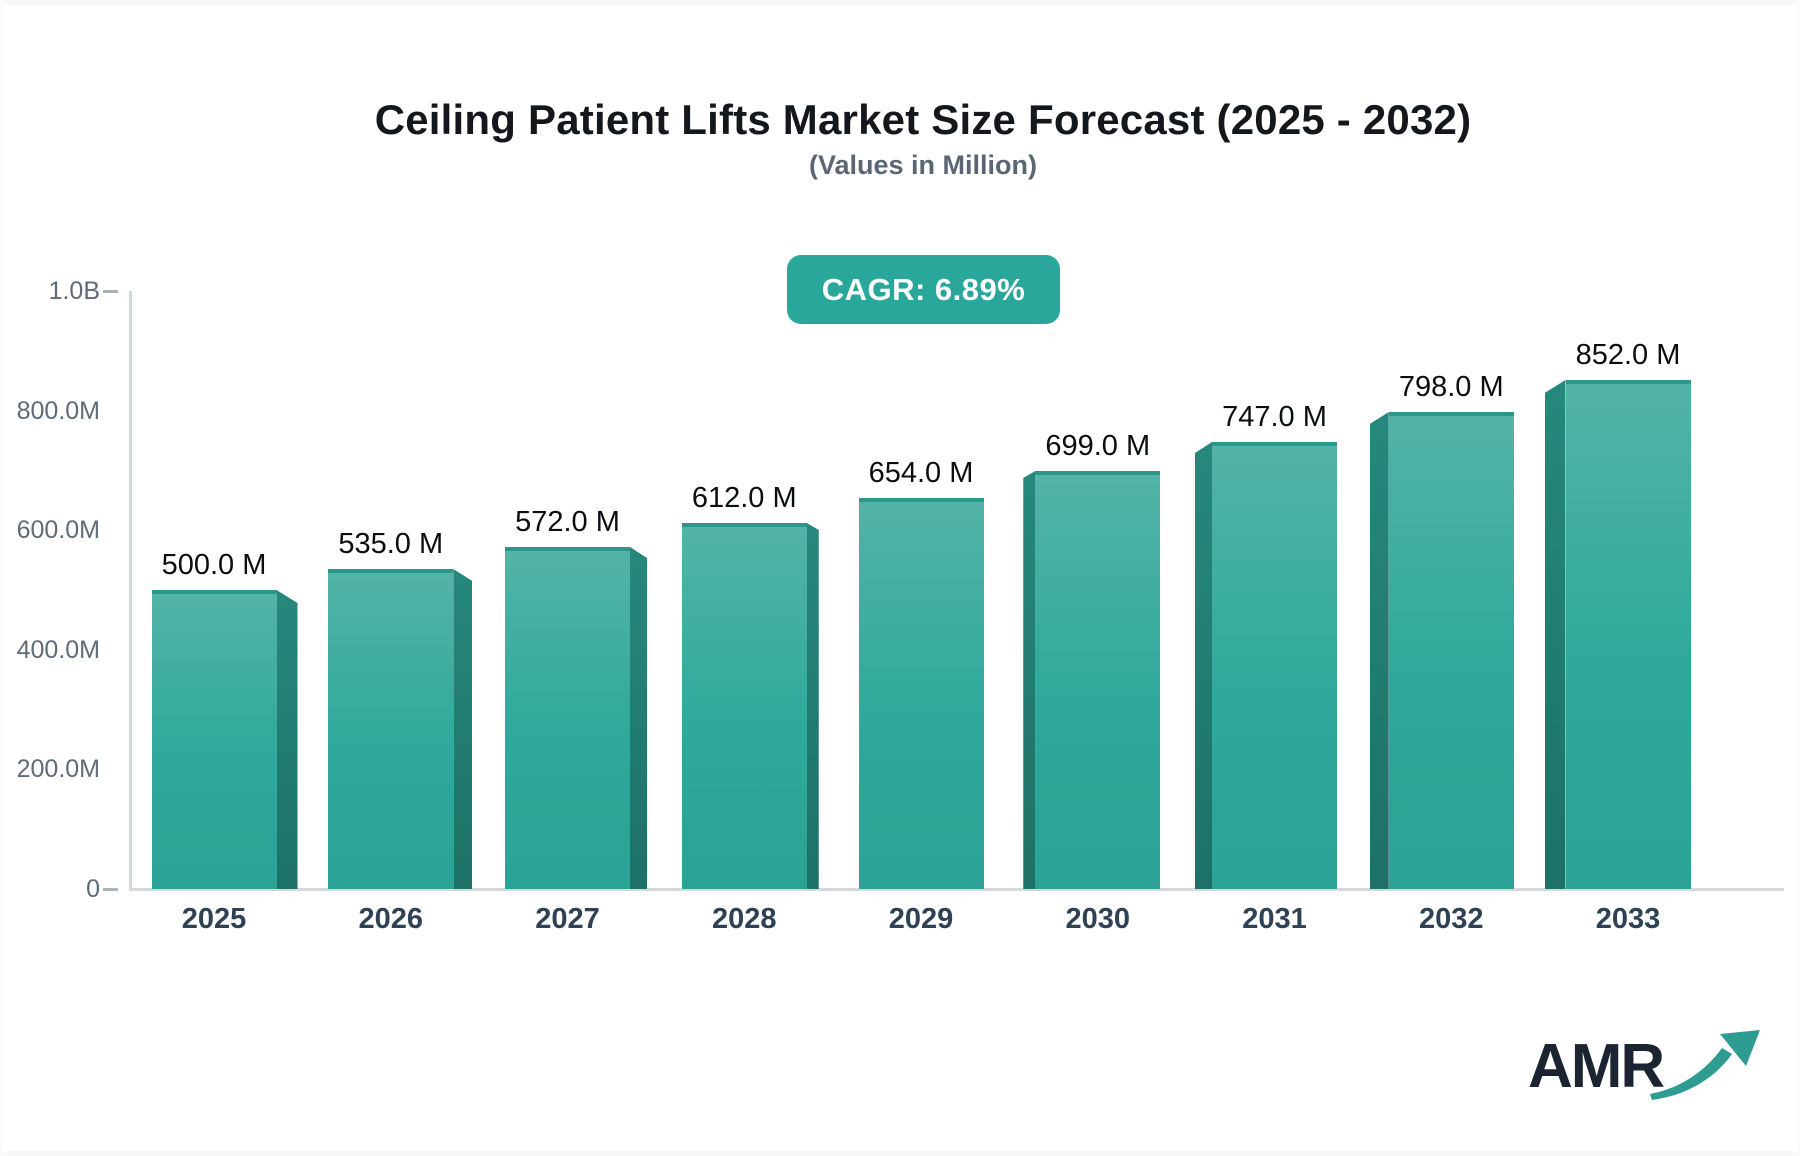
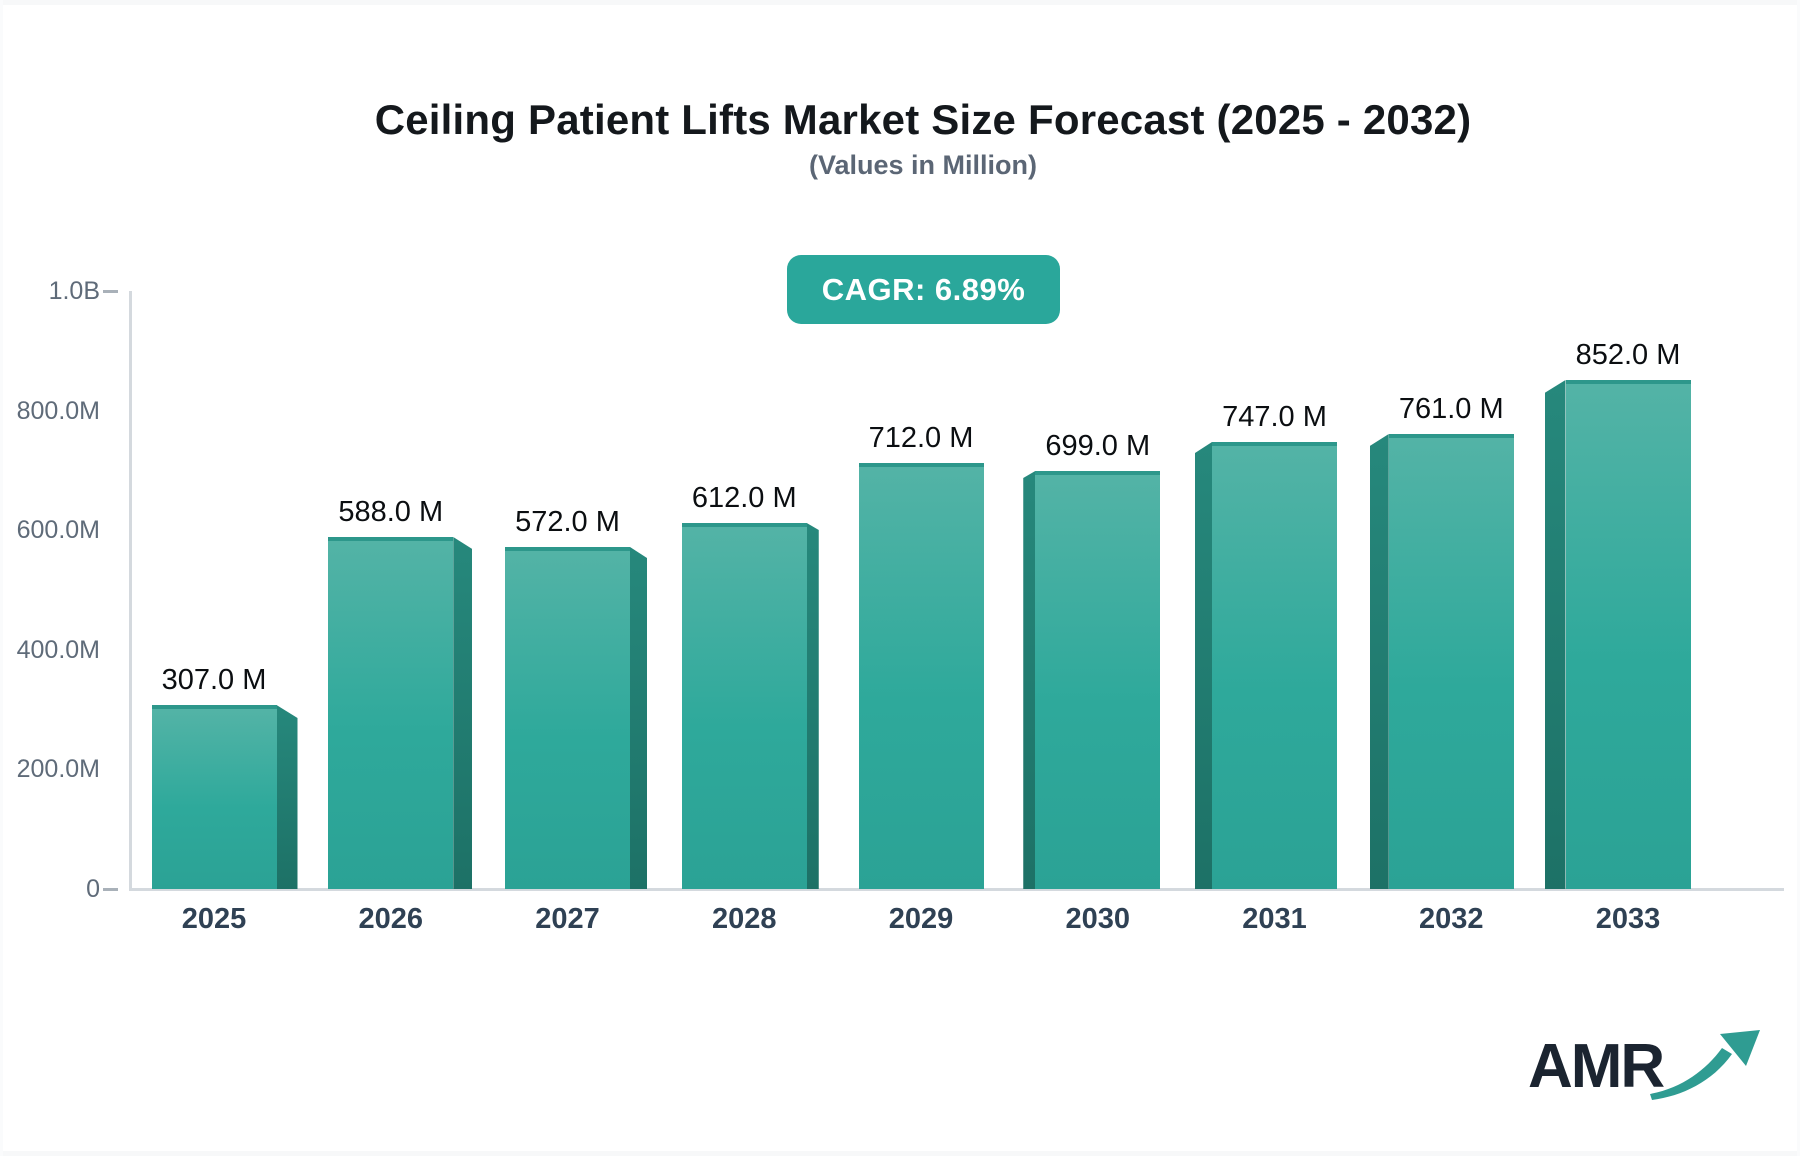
2025: 500.0 -> 307.0
2026: 535.0 -> 588.0
2029: 654.0 -> 712.0
2032: 798.0 -> 761.0
